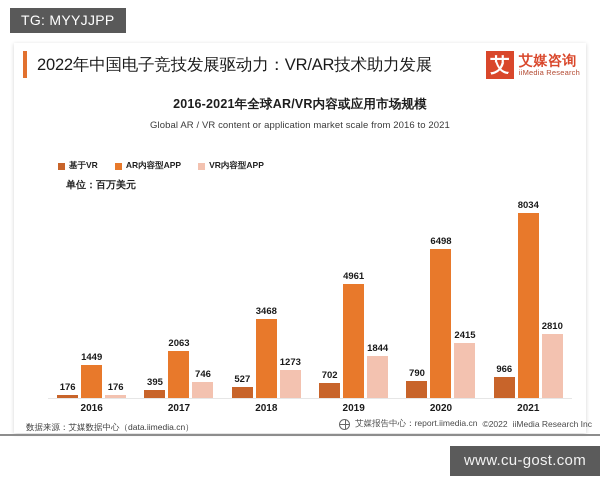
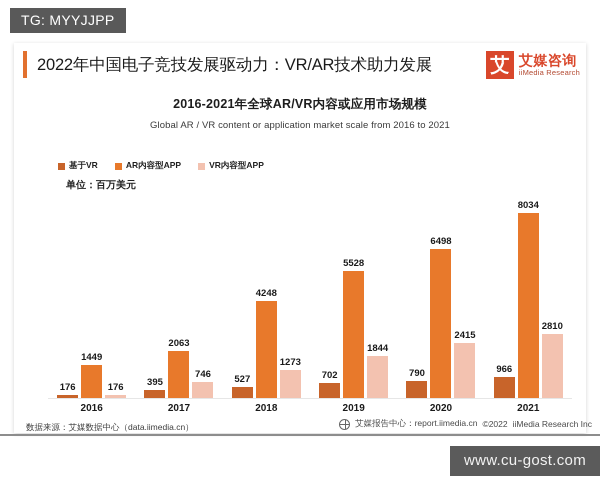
AR内容型APP/2018: 3468 -> 4248
AR内容型APP/2019: 4961 -> 5528
